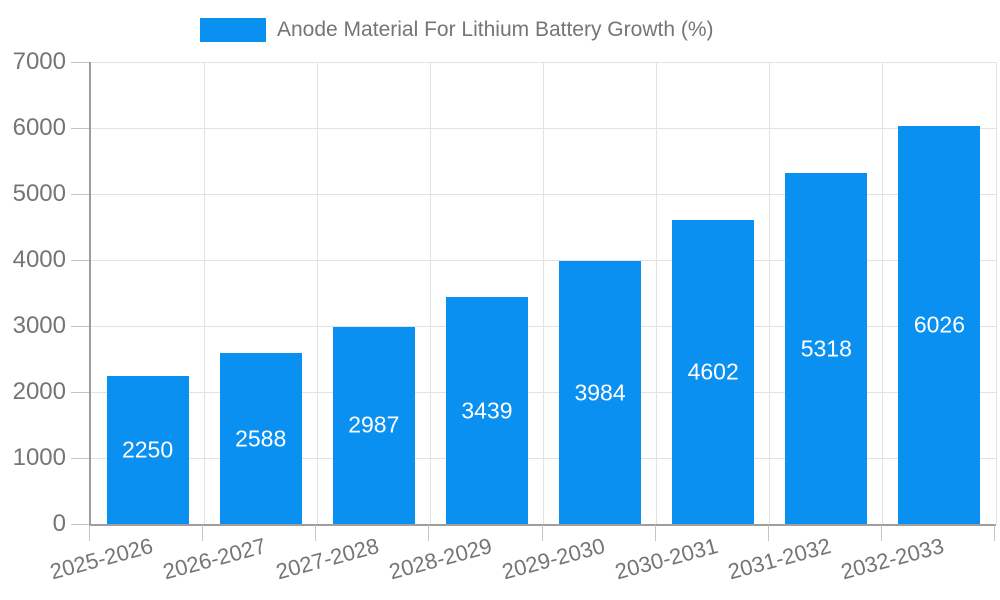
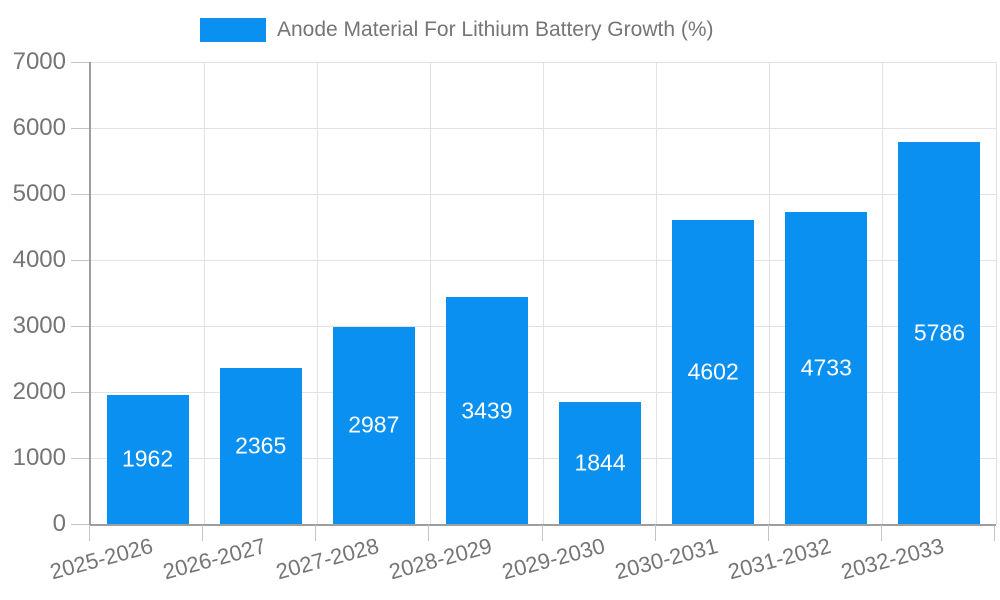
2025-2026: 2250 -> 1962
2026-2027: 2588 -> 2365
2029-2030: 3984 -> 1844
2031-2032: 5318 -> 4733
2032-2033: 6026 -> 5786
